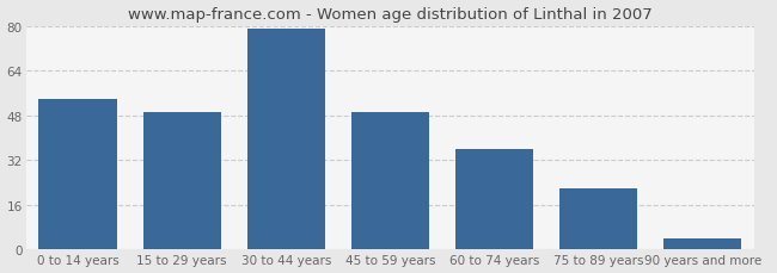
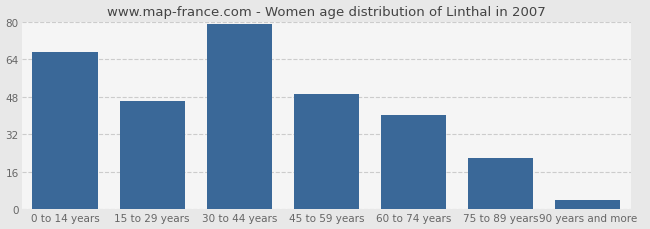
0 to 14 years: 54 -> 67
15 to 29 years: 49 -> 46
60 to 74 years: 36 -> 40
